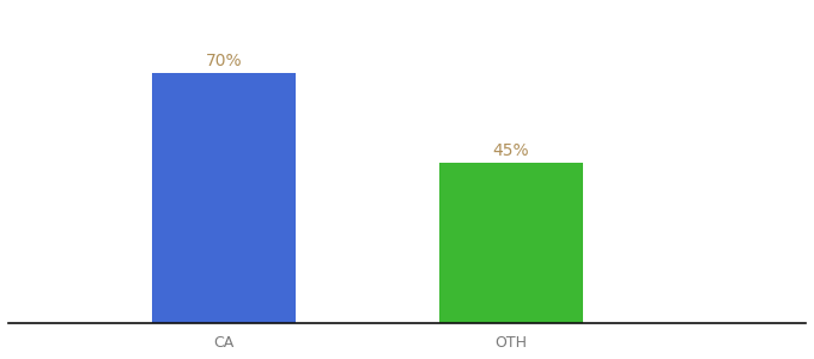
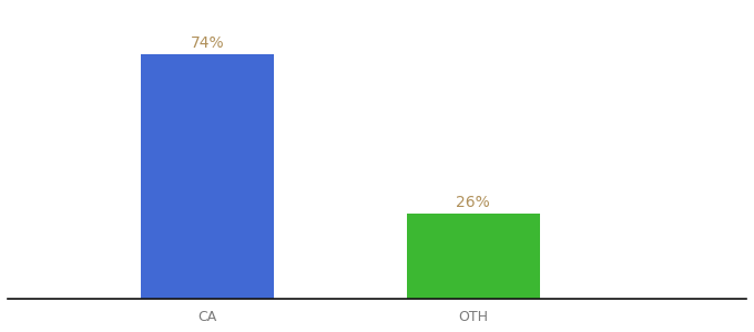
CA: 70% -> 74%
OTH: 45% -> 26%
